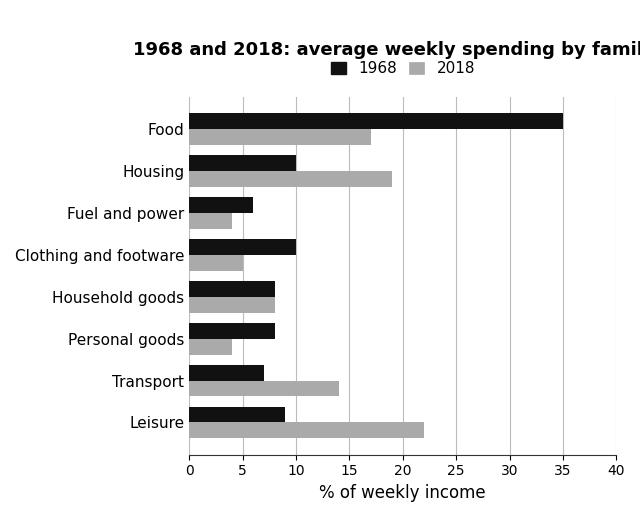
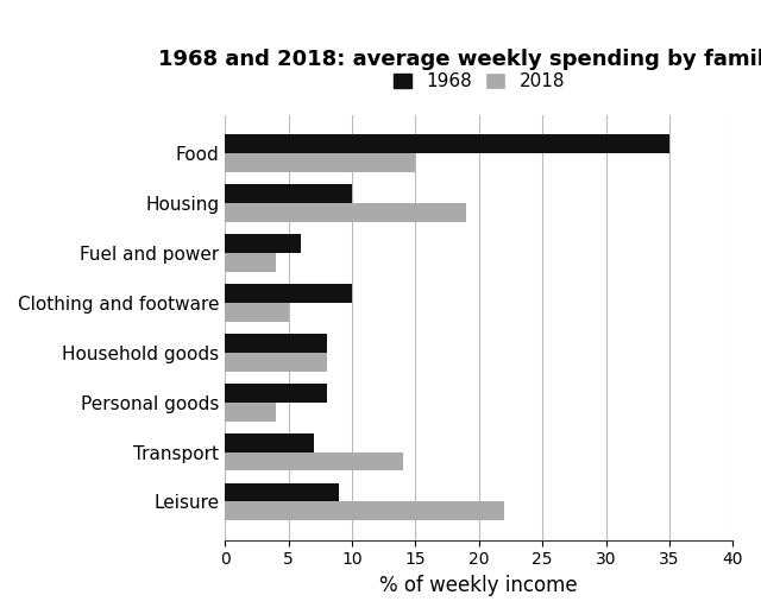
2018/Food: 17 -> 15
